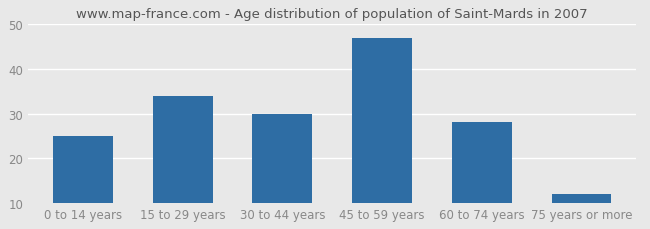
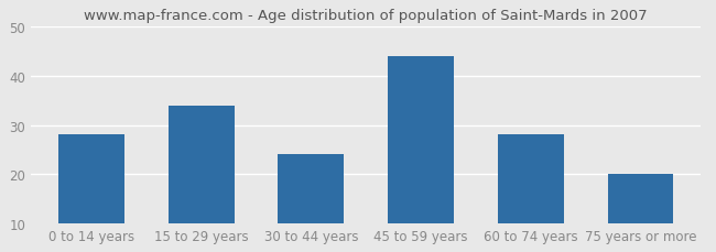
0 to 14 years: 25 -> 28
30 to 44 years: 30 -> 24
45 to 59 years: 47 -> 44
75 years or more: 12 -> 20
